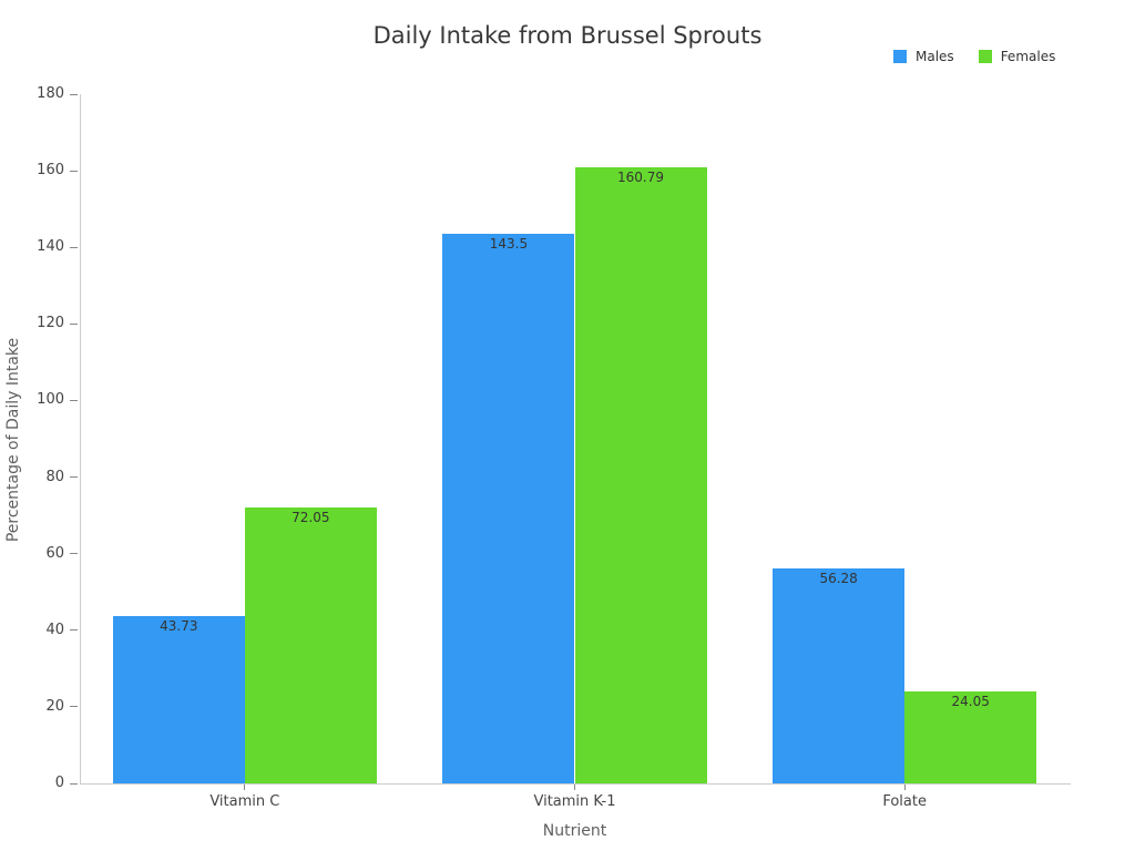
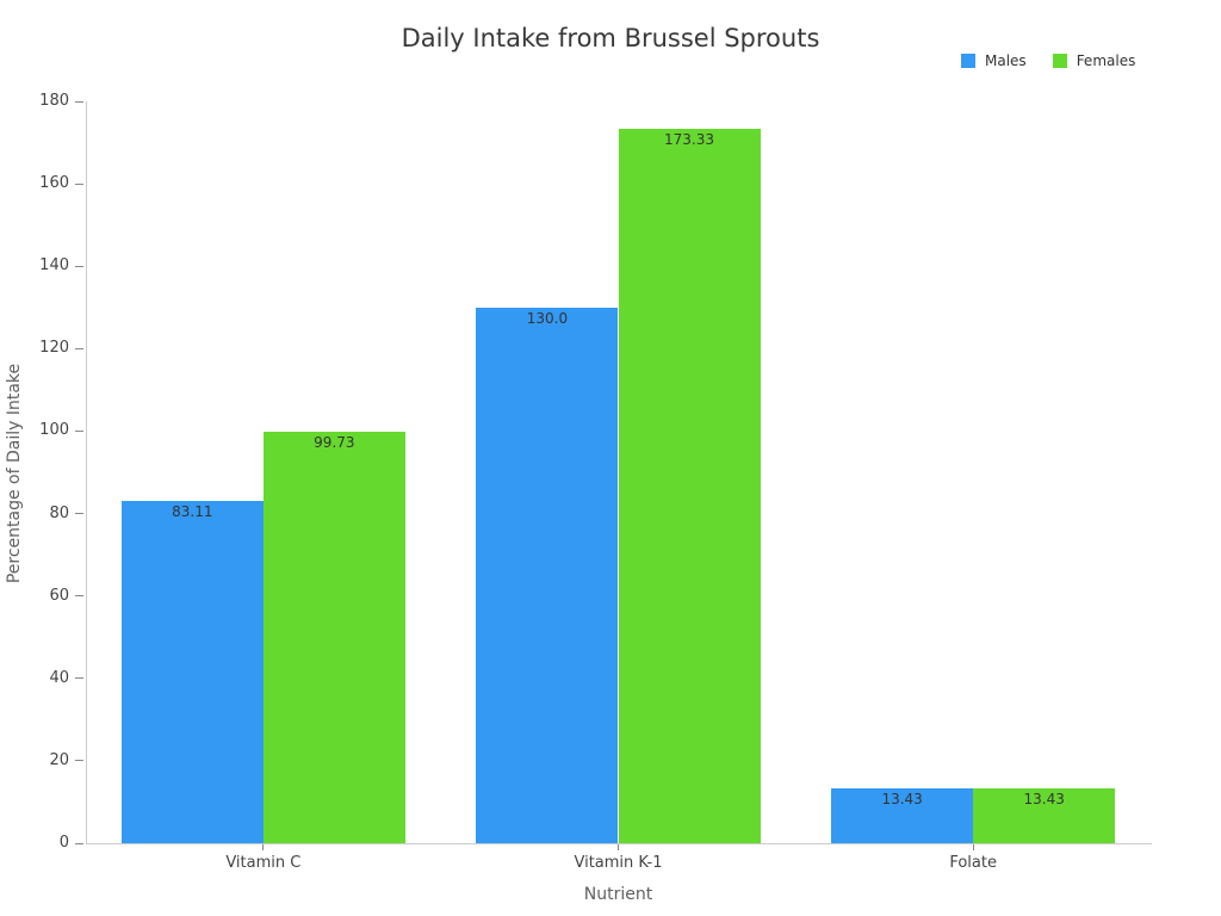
Males/Vitamin C: 43.73 -> 83.11
Females/Vitamin C: 72.05 -> 99.73
Males/Vitamin K-1: 143.5 -> 130.0
Females/Vitamin K-1: 160.79 -> 173.33
Males/Folate: 56.28 -> 13.43
Females/Folate: 24.05 -> 13.43
